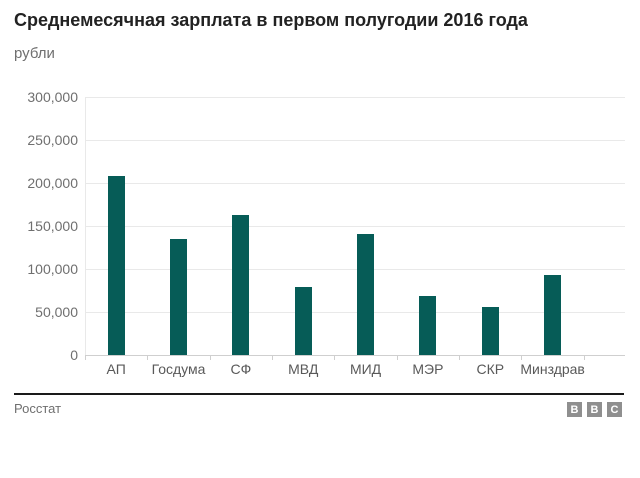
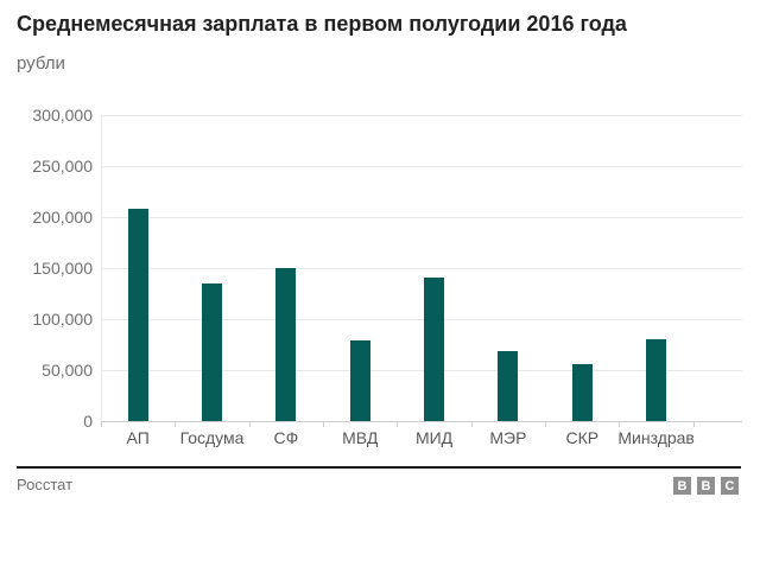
СФ: 160000 -> 150000
Минздрав: 90000 -> 80000
